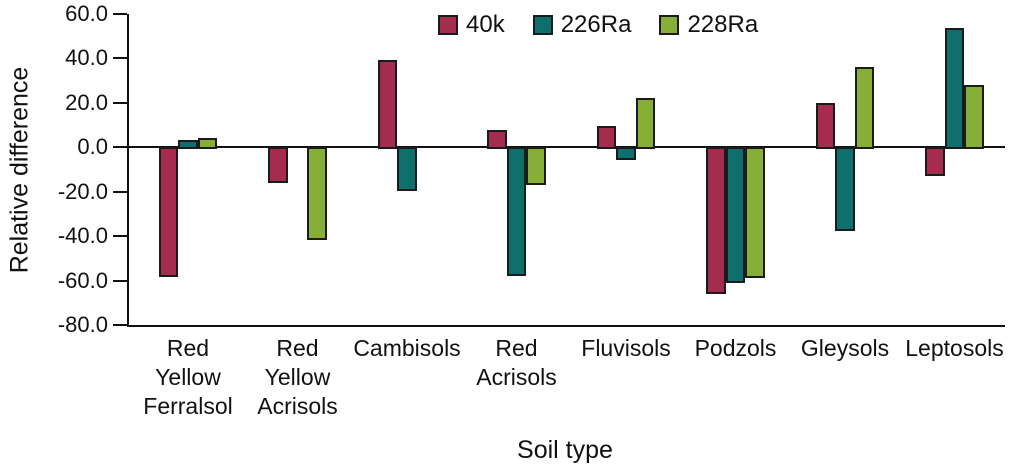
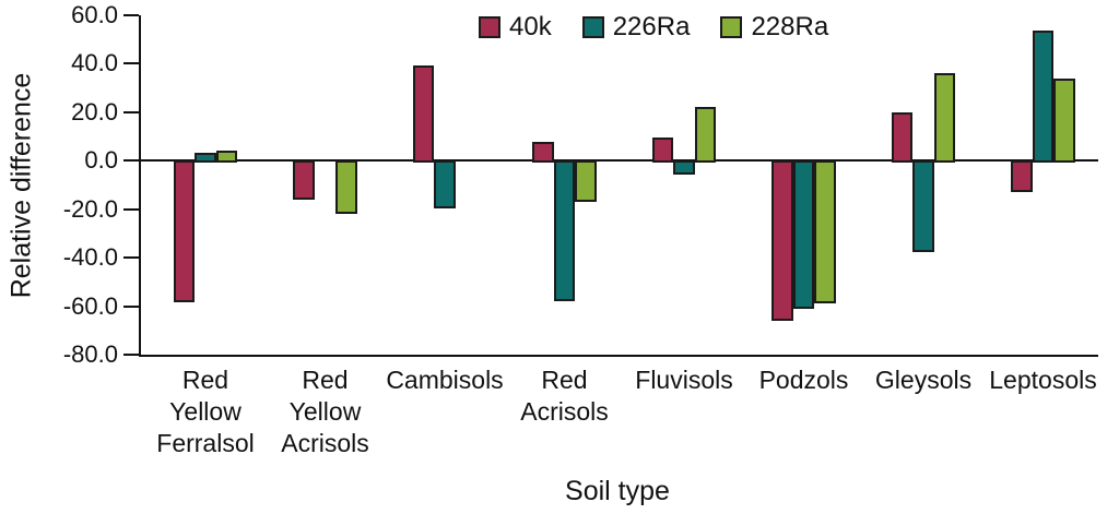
228Ra/Red Yellow Acrisols: -41 -> -21
228Ra/Leptosols: 28 -> 34
